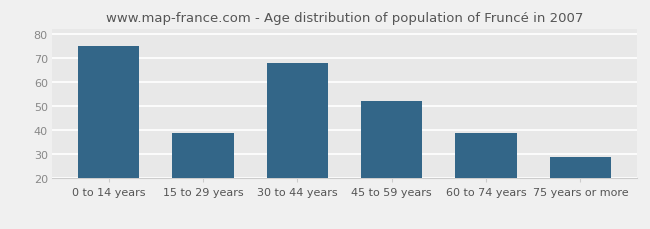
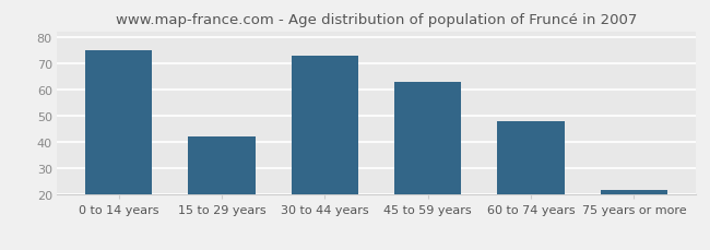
15 to 29 years: 39 -> 42
30 to 44 years: 68 -> 73
45 to 59 years: 52 -> 63
60 to 74 years: 39 -> 48
75 years or more: 29 -> 22
